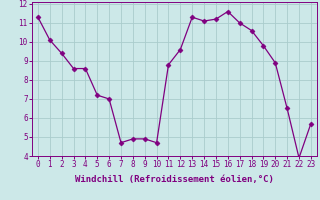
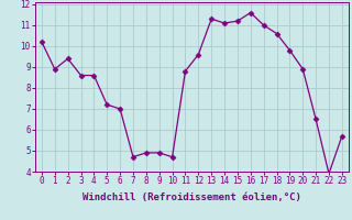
0: 11.3 -> 10.2
1: 10.1 -> 8.9
